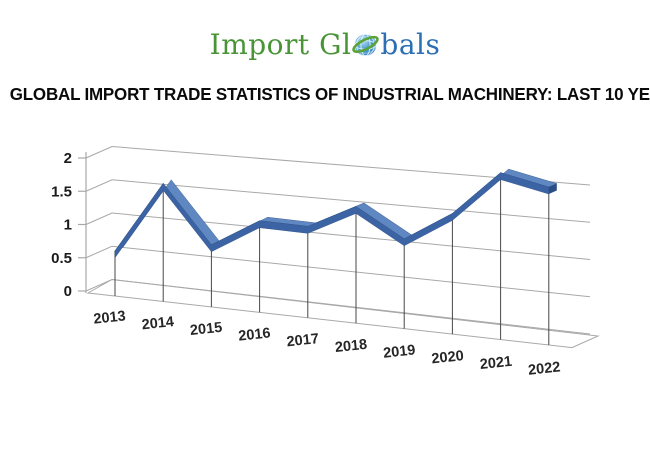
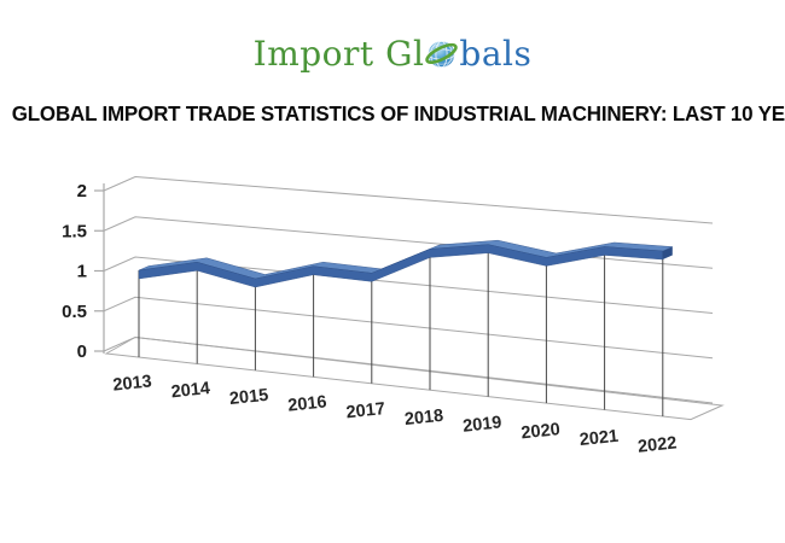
2013: 0.6 -> 1.0
2014: 1.6 -> 1.1
2015: 0.7 -> 0.9
2019: 0.8 -> 1.3
2021: 1.7 -> 1.3
2022: 1.5 -> 1.2
